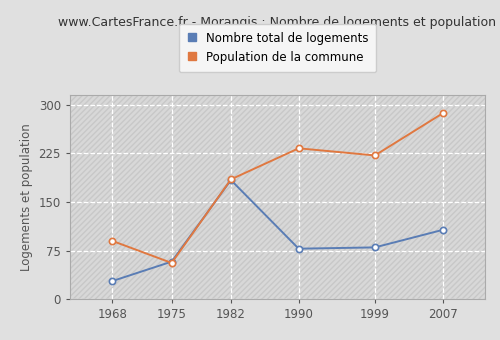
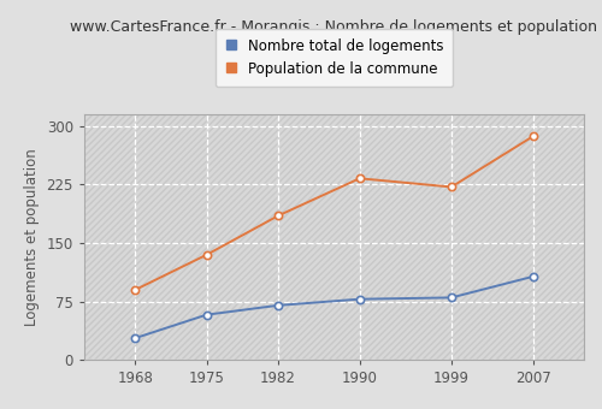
Population de la commune/1975: 56 -> 135
Nombre total de logements/1982: 184 -> 70
